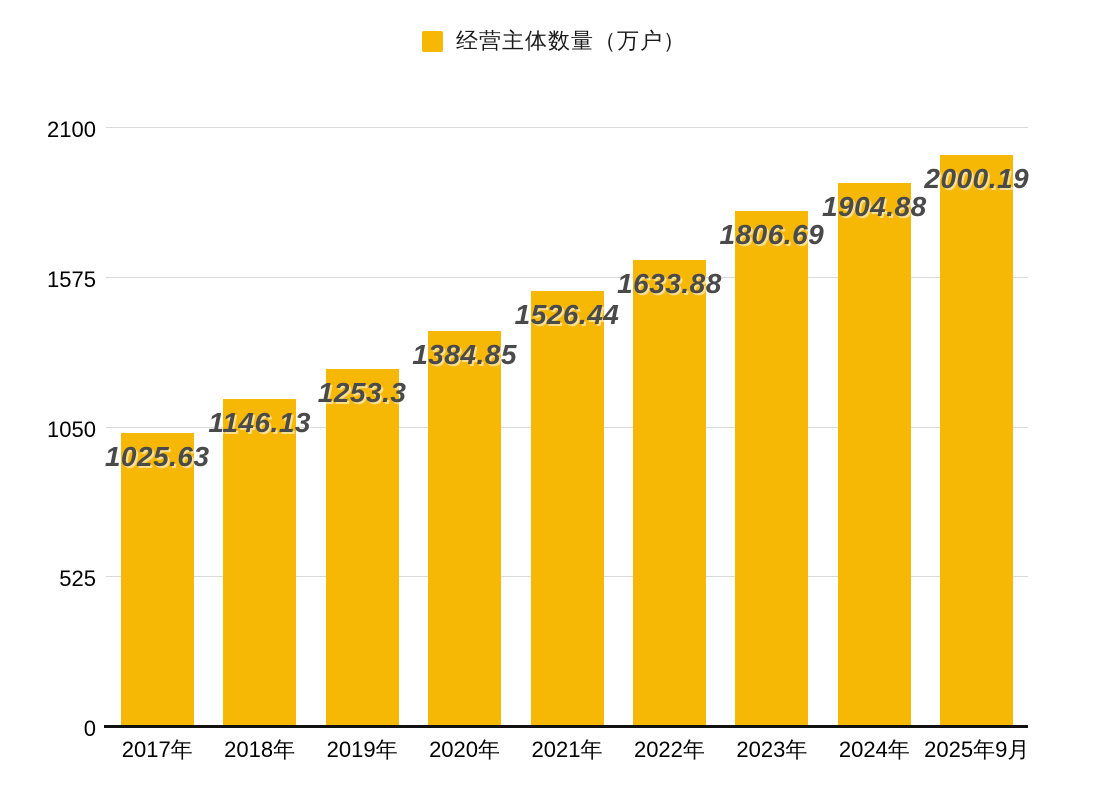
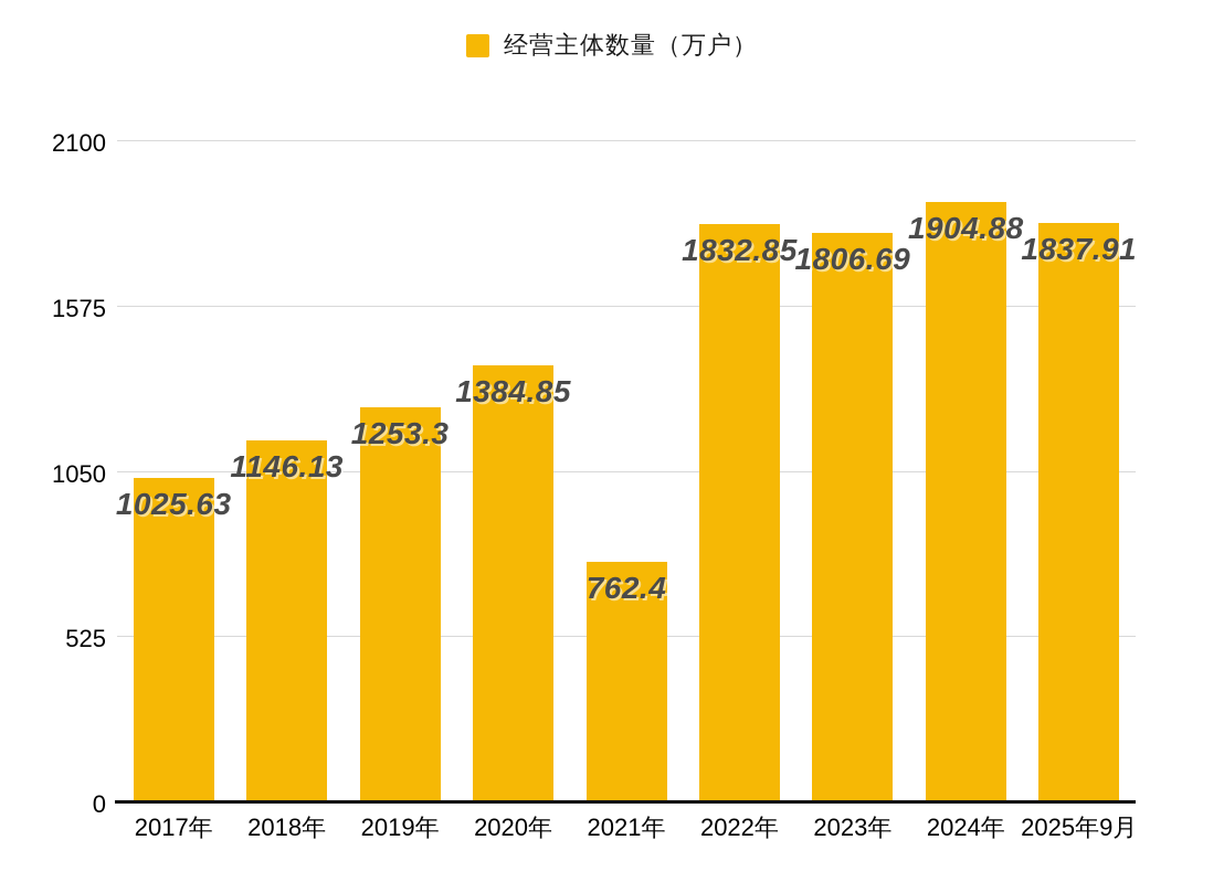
2021年: 1526.44 -> 762.4
2022年: 1633.88 -> 1832.85
2025年9月: 2000.19 -> 1837.91
